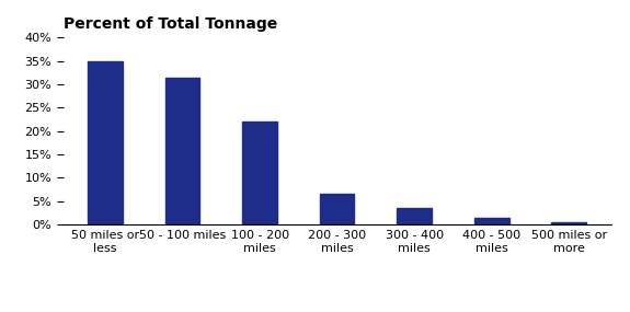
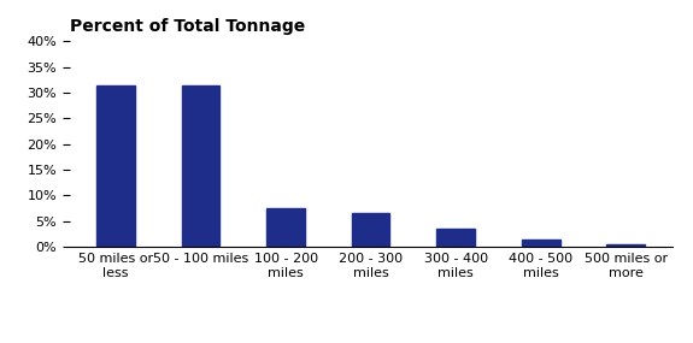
50 miles or less: 35.0% -> 31.5%
100 - 200 miles: 22.0% -> 7.5%
